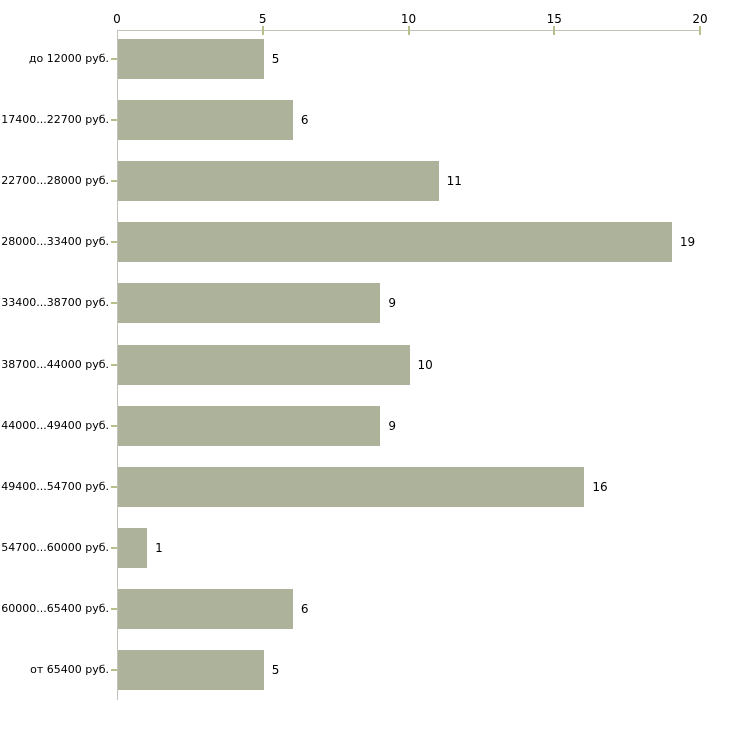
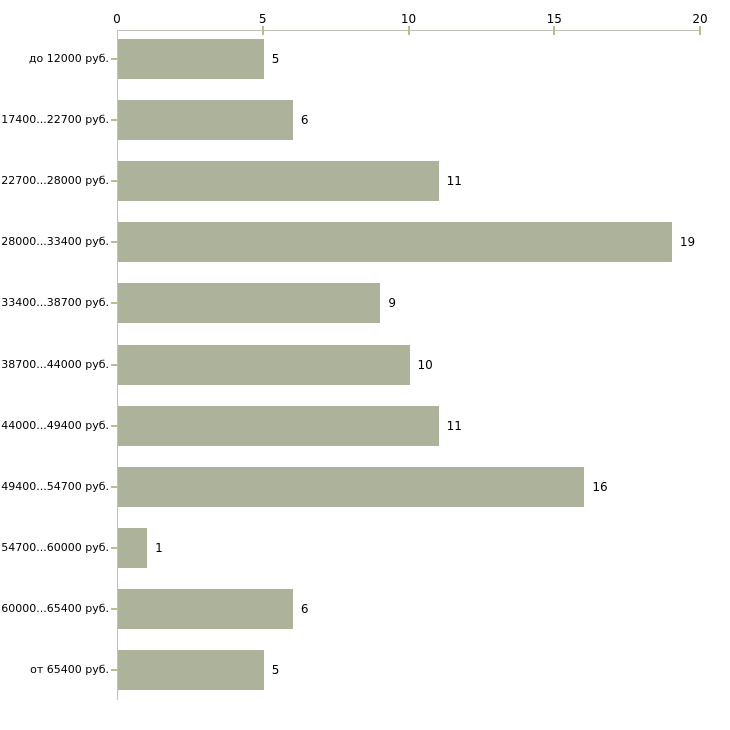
44000...49400 руб.: 9 -> 11
